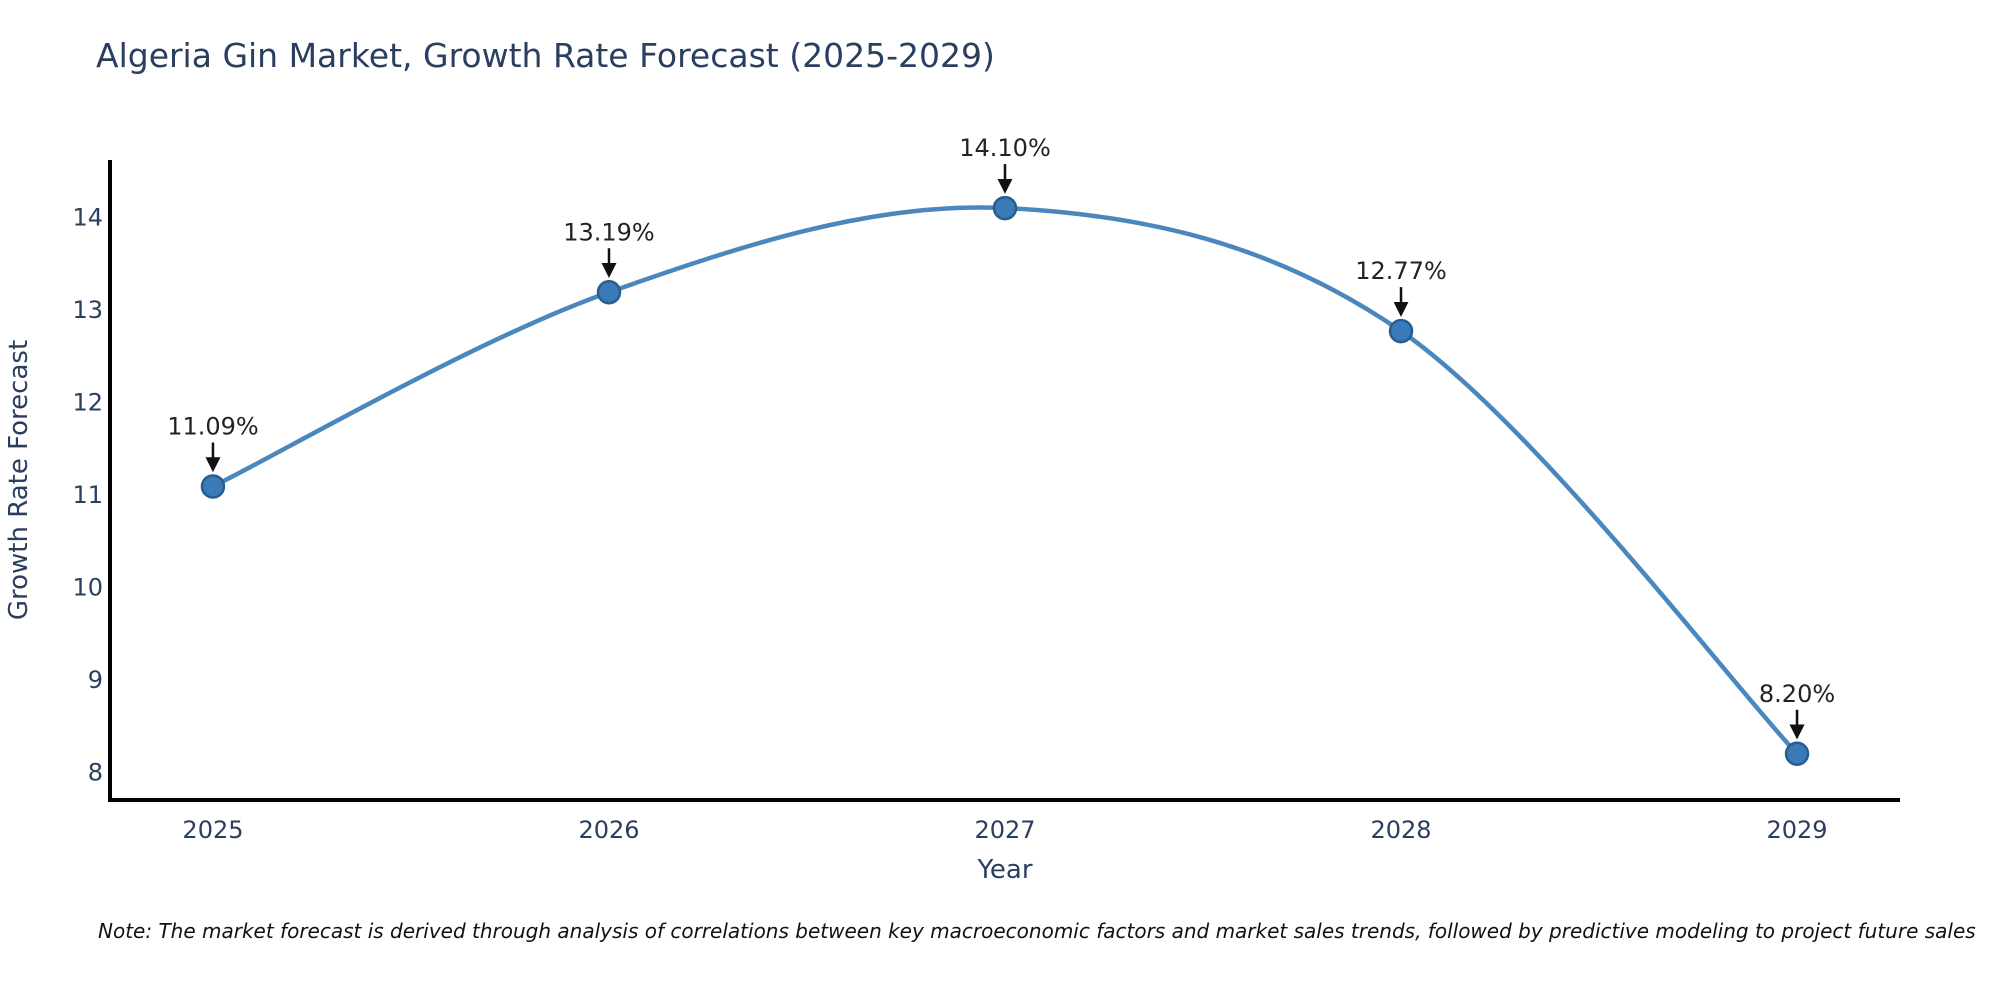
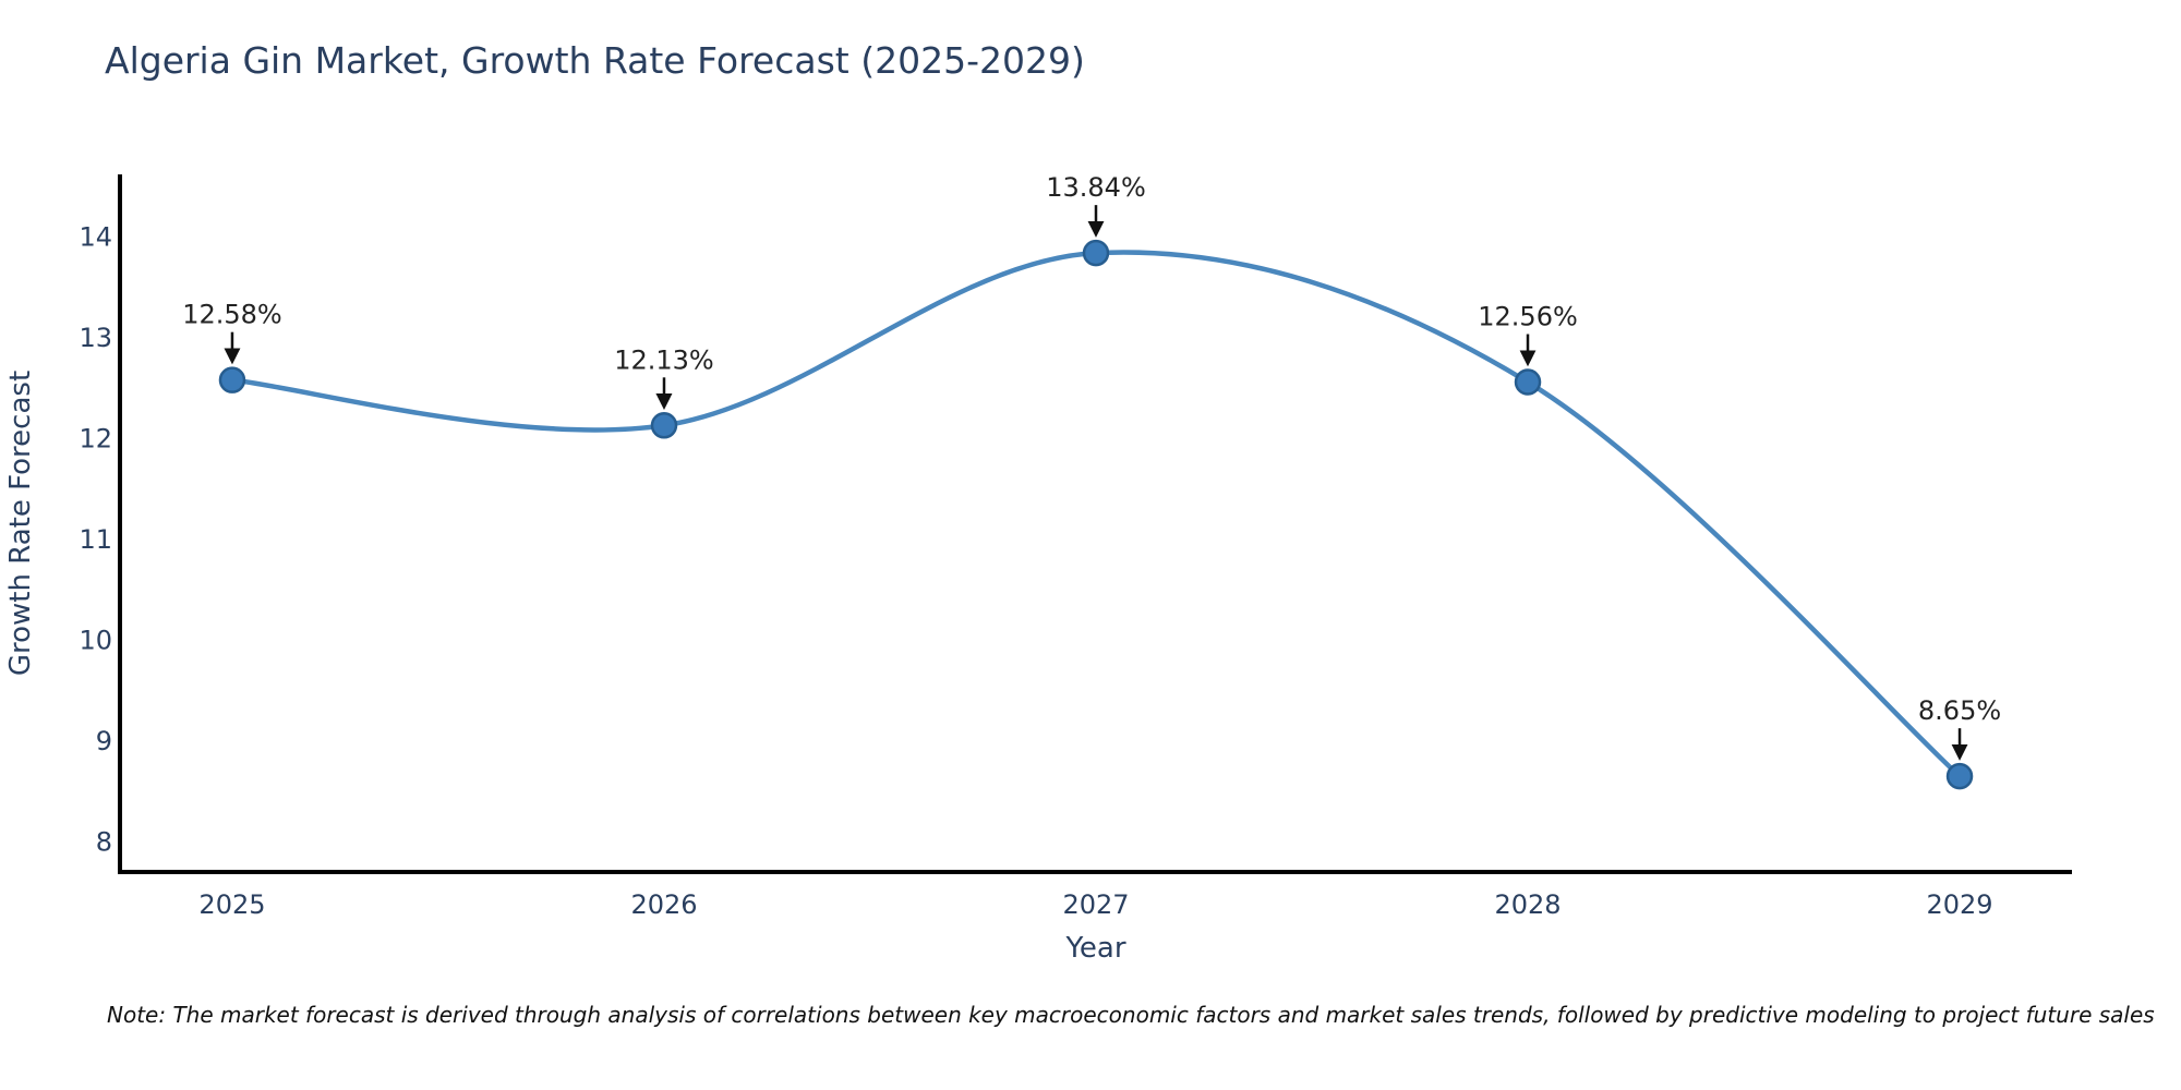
2025: 11.09% -> 12.58%
2026: 13.19% -> 12.13%
2027: 14.10% -> 13.84%
2028: 12.77% -> 12.56%
2029: 8.20% -> 8.65%
